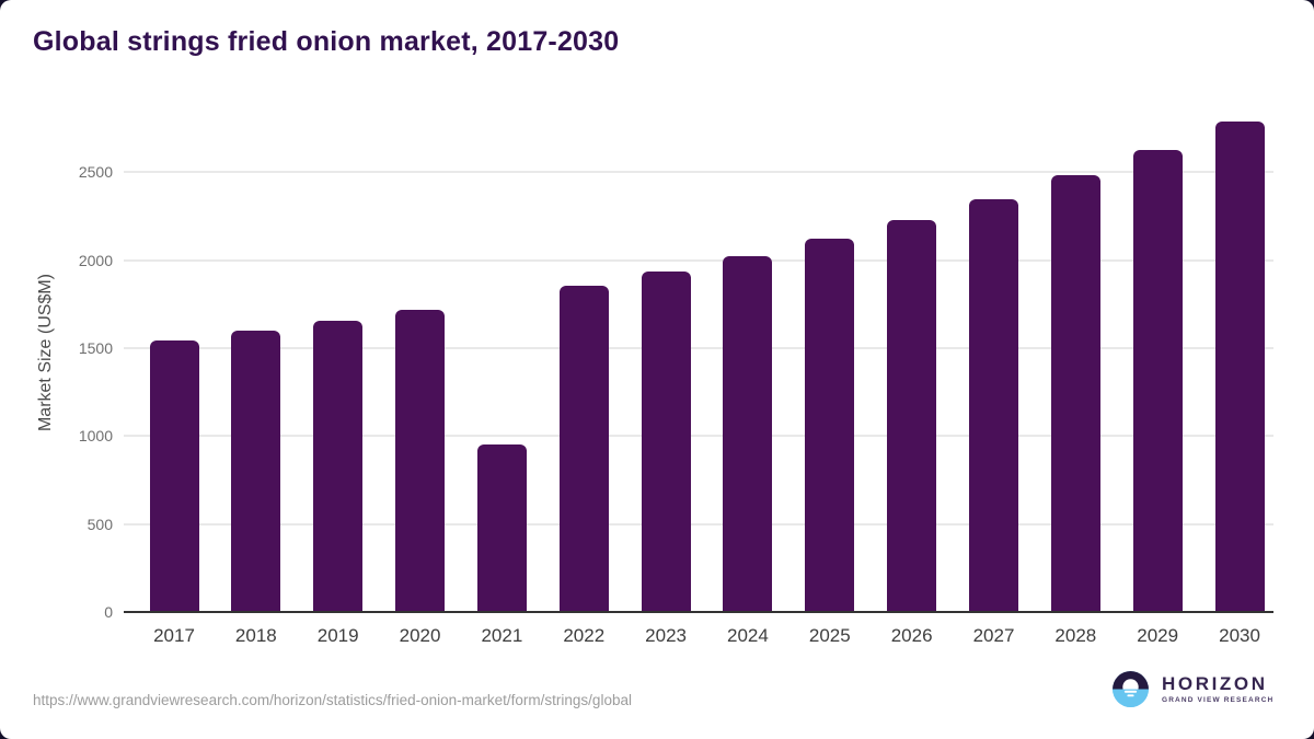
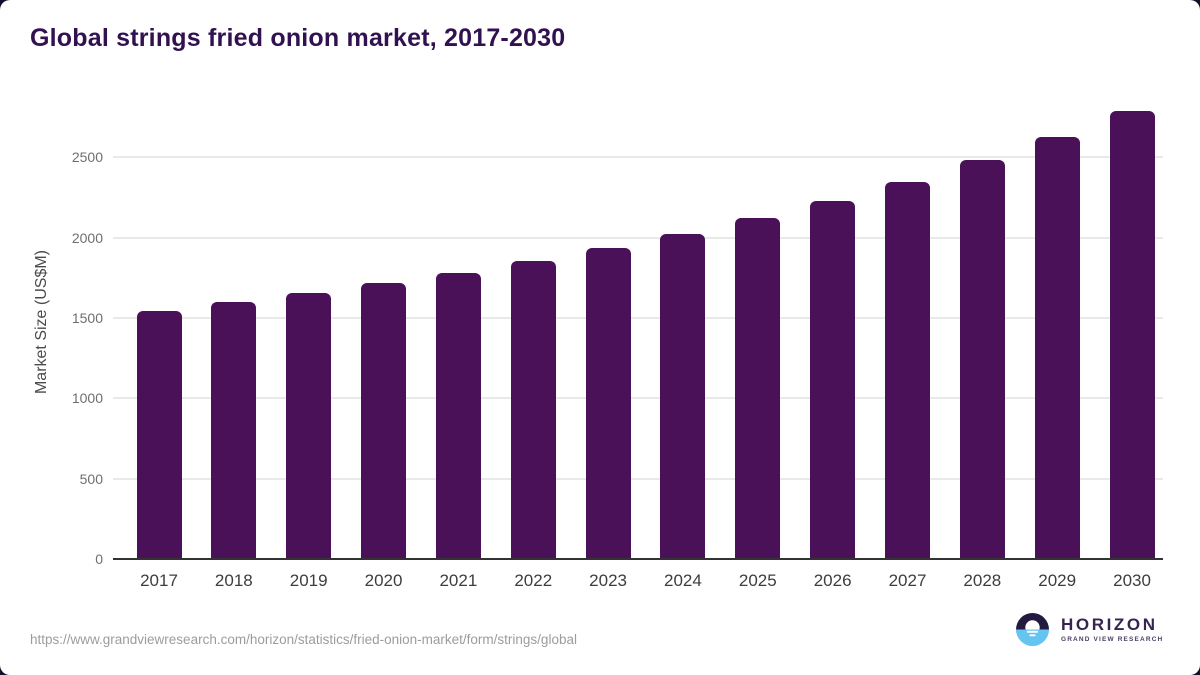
2021: 950 -> 1780
